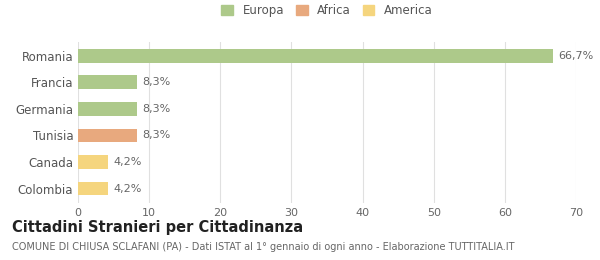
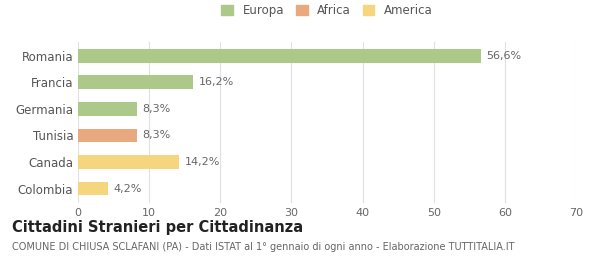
Romania: 66,7% -> 56,6%
Francia: 8,3% -> 16,2%
Canada: 4,2% -> 14,2%
